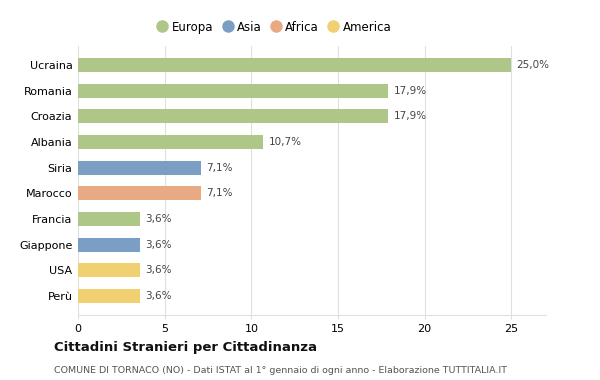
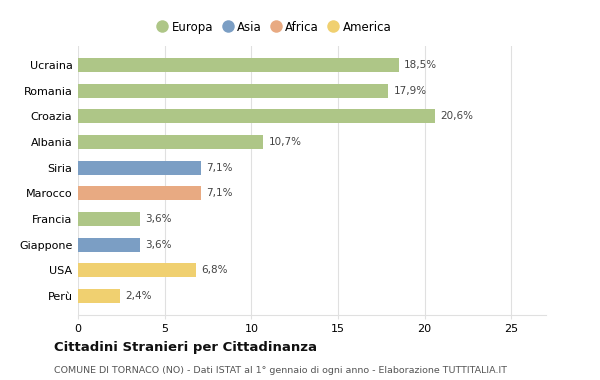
Ucraina: 25,0% -> 18,5%
Croazia: 17,9% -> 20,6%
USA: 3,6% -> 6,8%
Perù: 3,6% -> 2,4%
